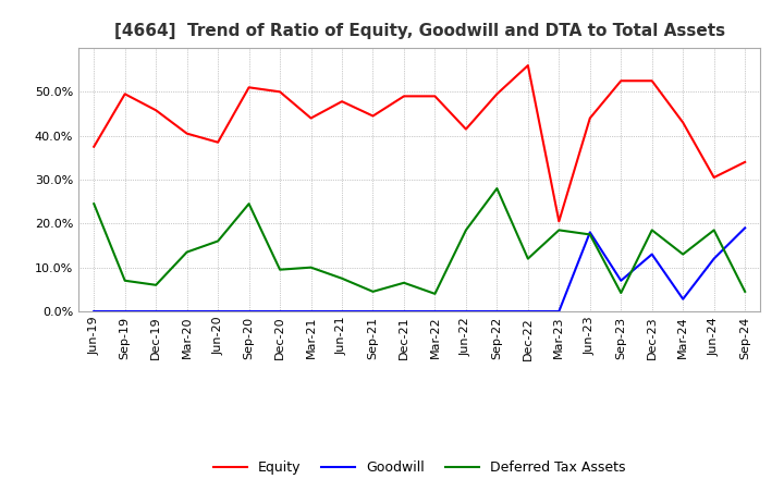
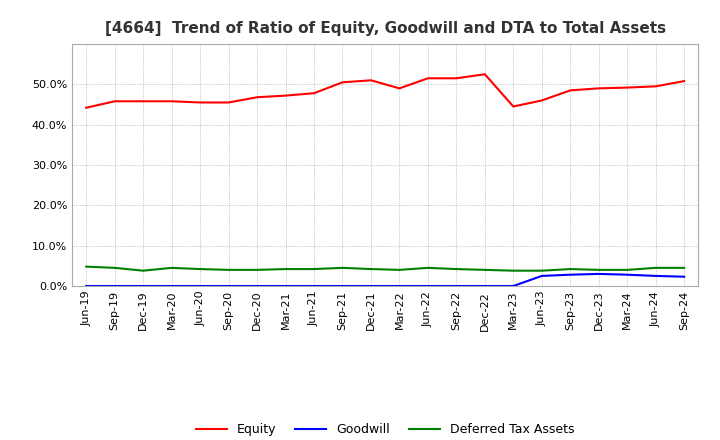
Equity/Jun-19: 37.5% -> 44.2%
Deferred Tax Assets/Jun-19: 24.5% -> 4.8%
Equity/Sep-19: 49.5% -> 45.8%
Deferred Tax Assets/Sep-19: 7.0% -> 4.5%
Deferred Tax Assets/Dec-19: 6.0% -> 3.8%
Equity/Mar-20: 40.5% -> 45.8%
Deferred Tax Assets/Mar-20: 13.5% -> 4.5%
Equity/Jun-20: 38.5% -> 45.5%
Deferred Tax Assets/Jun-20: 16.0% -> 4.2%
Equity/Sep-20: 51.0% -> 45.5%
Deferred Tax Assets/Sep-20: 24.5% -> 4.0%
Equity/Dec-20: 50.0% -> 46.8%
Deferred Tax Assets/Dec-20: 9.5% -> 4.0%
Equity/Mar-21: 44.0% -> 47.2%
Deferred Tax Assets/Mar-21: 10.0% -> 4.2%
Deferred Tax Assets/Jun-21: 7.5% -> 4.2%
Equity/Sep-21: 44.5% -> 50.5%
Equity/Dec-21: 49.0% -> 51.0%
Deferred Tax Assets/Dec-21: 6.5% -> 4.2%
Equity/Jun-22: 41.5% -> 51.5%
Deferred Tax Assets/Jun-22: 18.5% -> 4.5%
Equity/Sep-22: 49.5% -> 51.5%
Deferred Tax Assets/Sep-22: 28.0% -> 4.2%
Equity/Dec-22: 56.0% -> 52.5%
Deferred Tax Assets/Dec-22: 12.0% -> 4.0%
Equity/Mar-23: 20.5% -> 44.5%
Deferred Tax Assets/Mar-23: 18.5% -> 3.8%
Equity/Jun-23: 44.0% -> 46.0%
Goodwill/Jun-23: 18.0% -> 2.5%
Deferred Tax Assets/Jun-23: 17.5% -> 3.8%
Equity/Sep-23: 52.5% -> 48.5%
Goodwill/Sep-23: 7.0% -> 2.8%
Equity/Dec-23: 52.5% -> 49.0%
Goodwill/Dec-23: 13.0% -> 3.0%
Deferred Tax Assets/Dec-23: 18.5% -> 4.0%
Equity/Mar-24: 43.0% -> 49.2%
Deferred Tax Assets/Mar-24: 13.0% -> 4.0%
Equity/Jun-24: 30.5% -> 49.5%
Goodwill/Jun-24: 12.0% -> 2.5%
Deferred Tax Assets/Jun-24: 18.5% -> 4.5%
Equity/Sep-24: 34.0% -> 50.8%
Goodwill/Sep-24: 19.0% -> 2.3%
